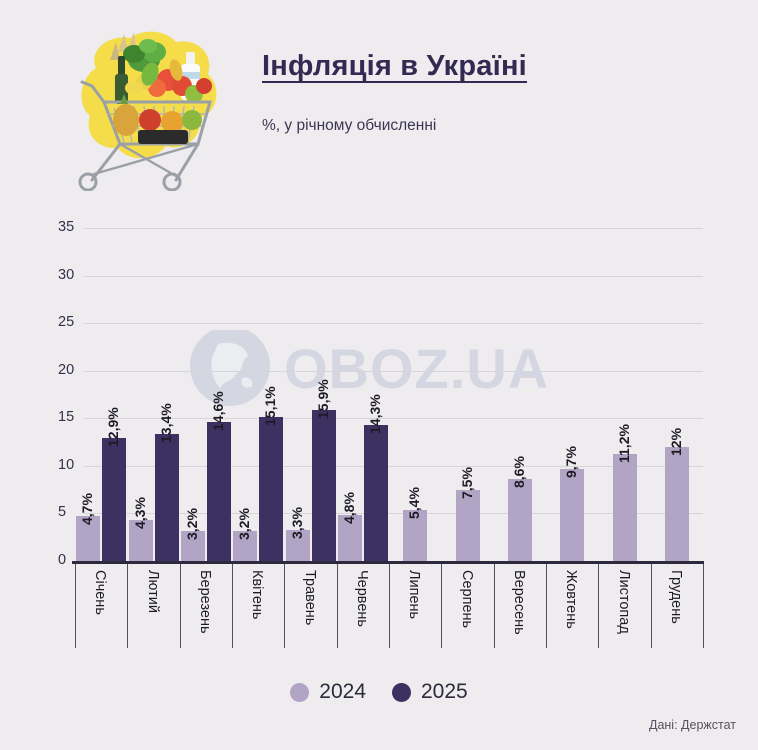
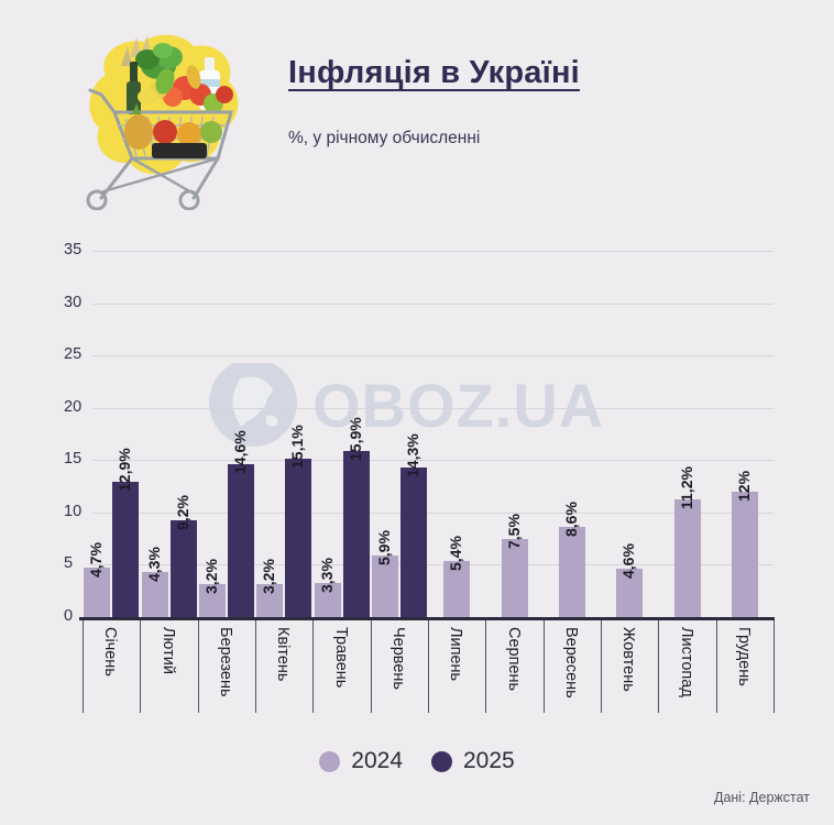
2025/Лютий: 13,4% -> 9,2%
2024/Червень: 4,8% -> 5,9%
2024/Жовтень: 9,7% -> 4,6%
